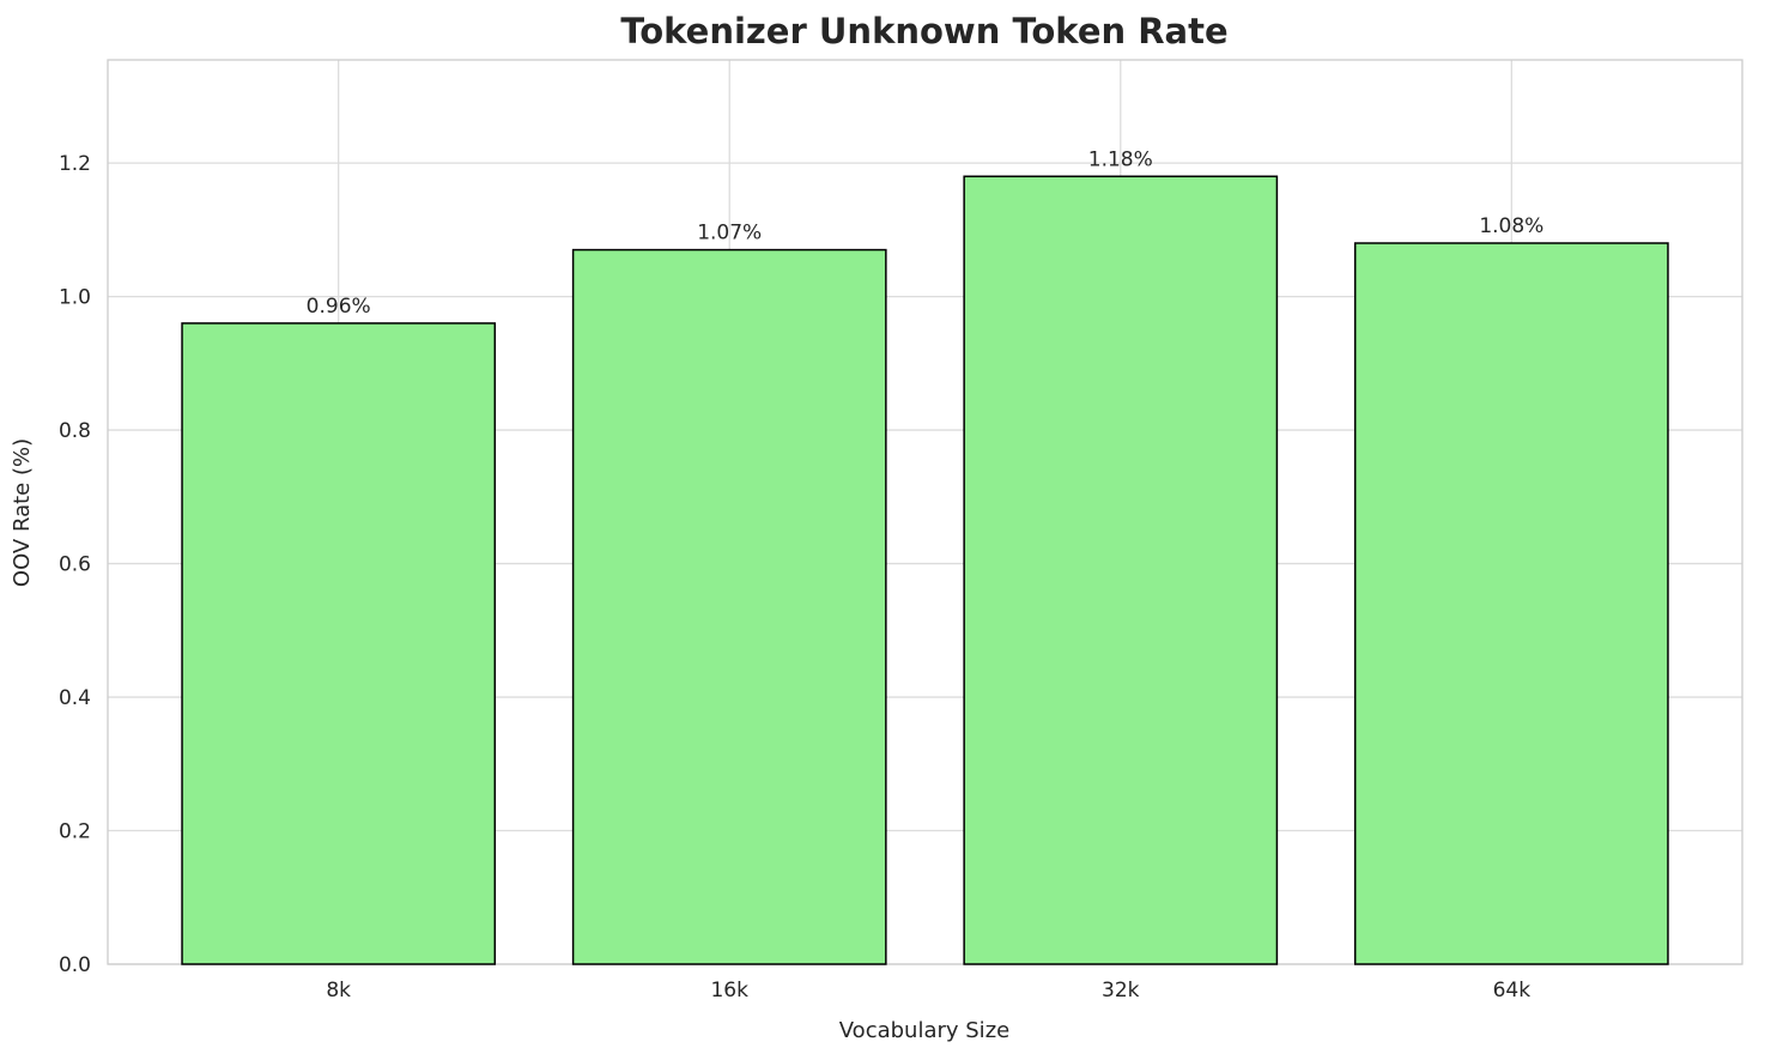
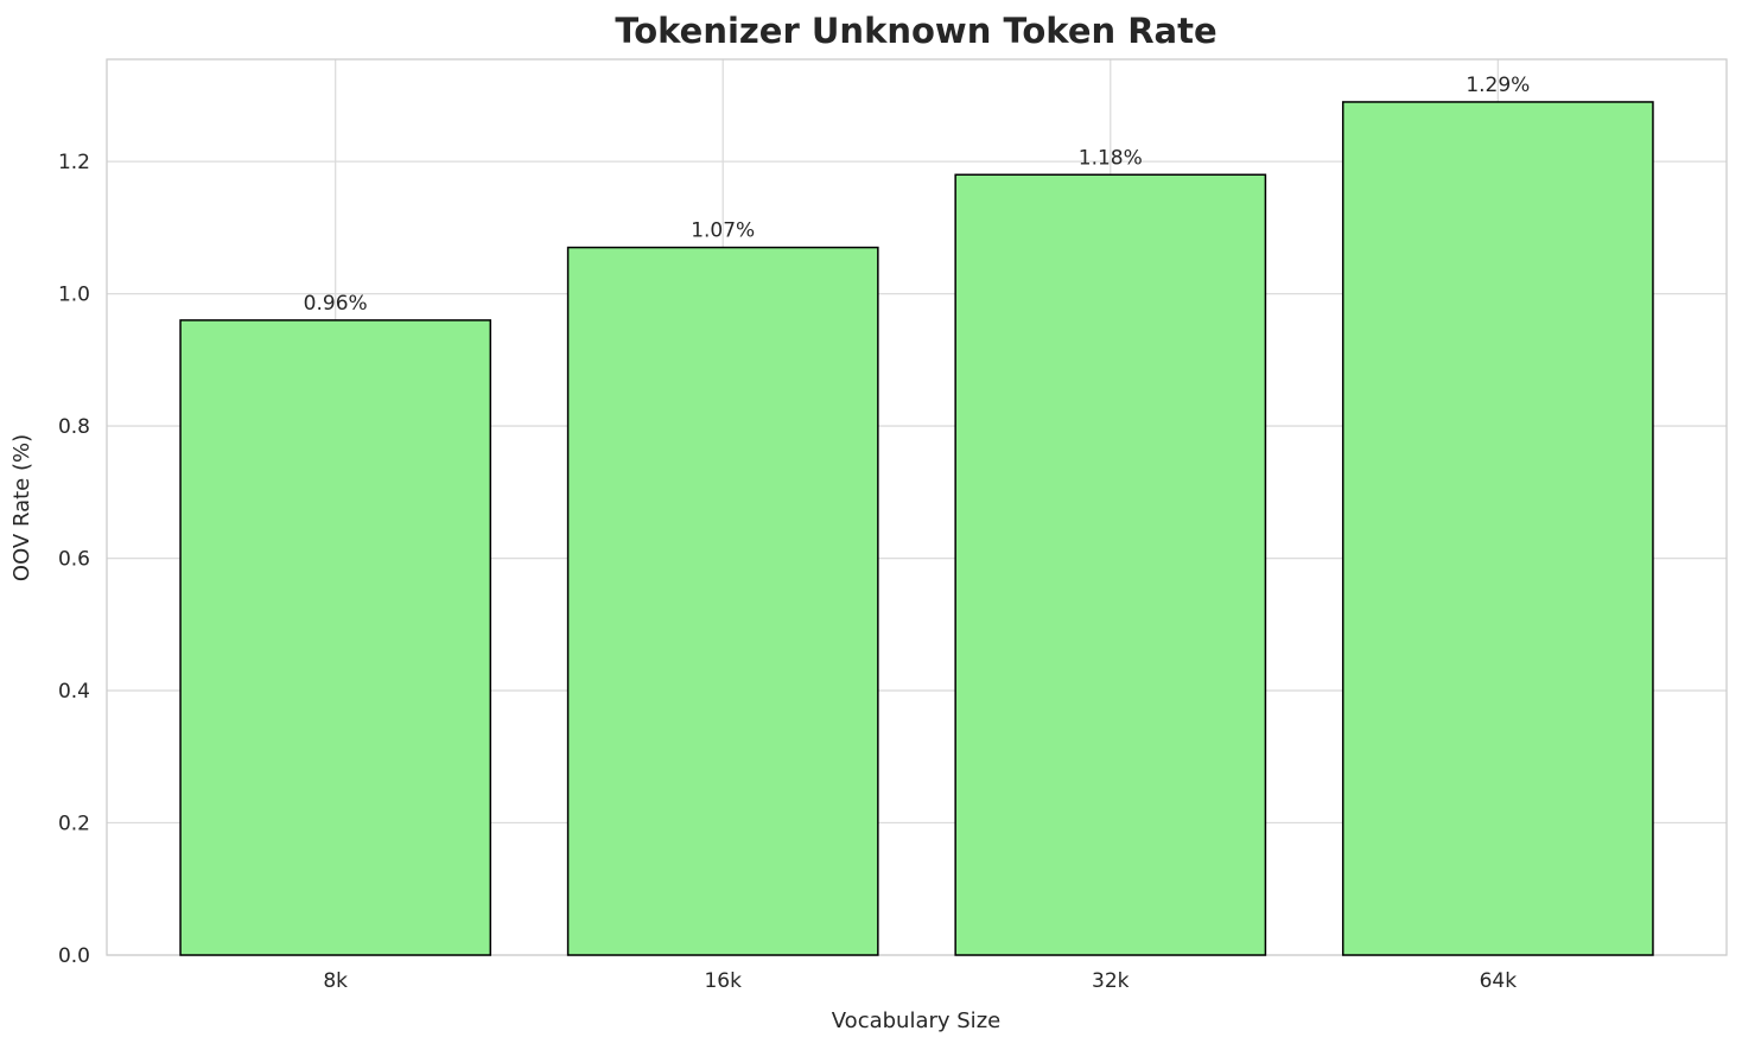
64k: 1.08% -> 1.29%
